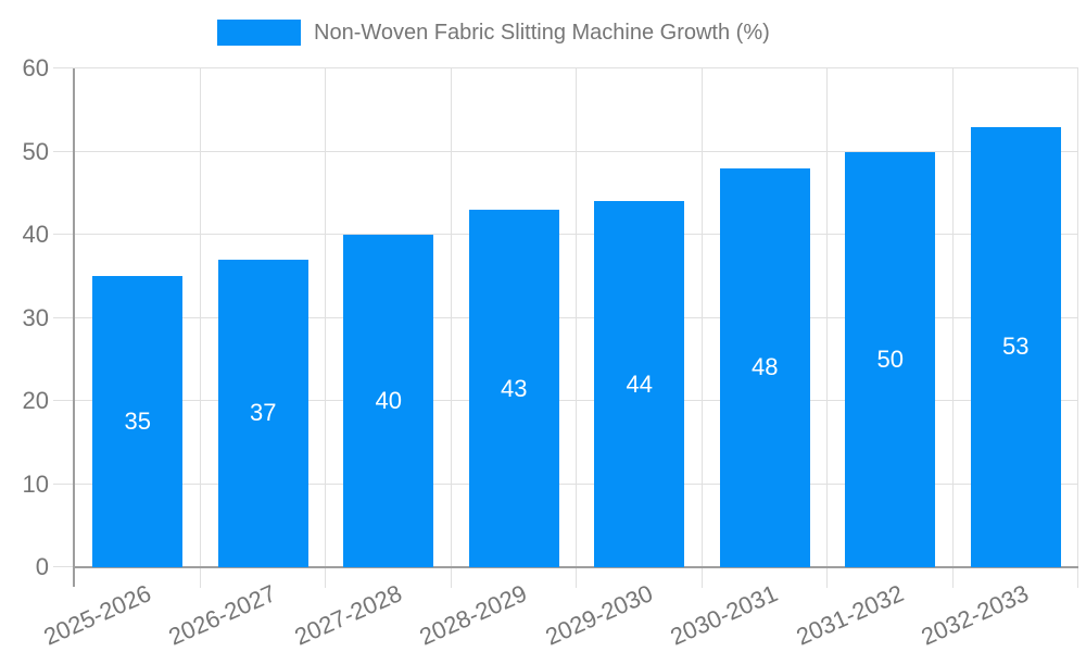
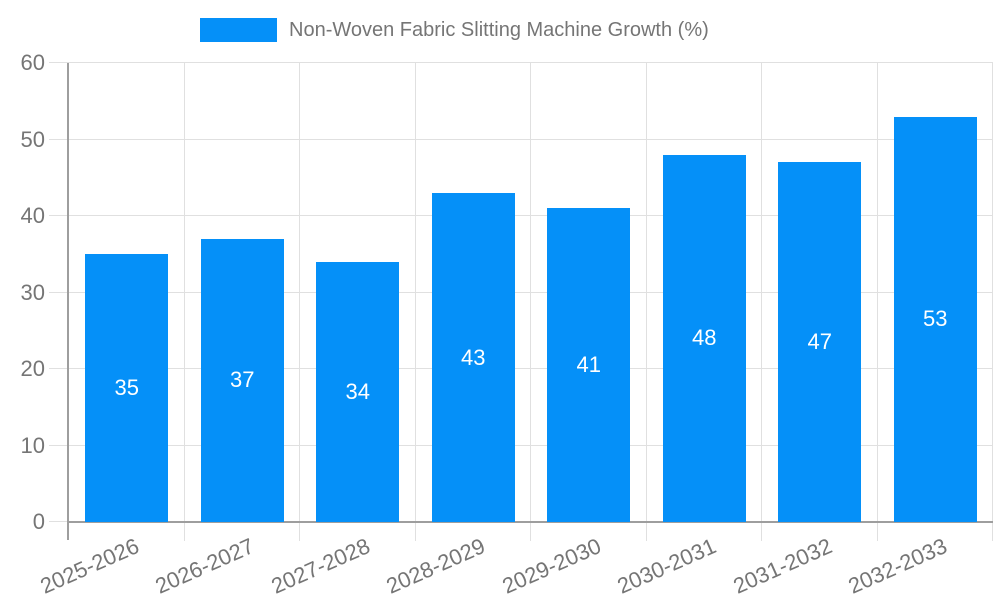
2027-2028: 40 -> 34
2029-2030: 44 -> 41
2031-2032: 50 -> 47
